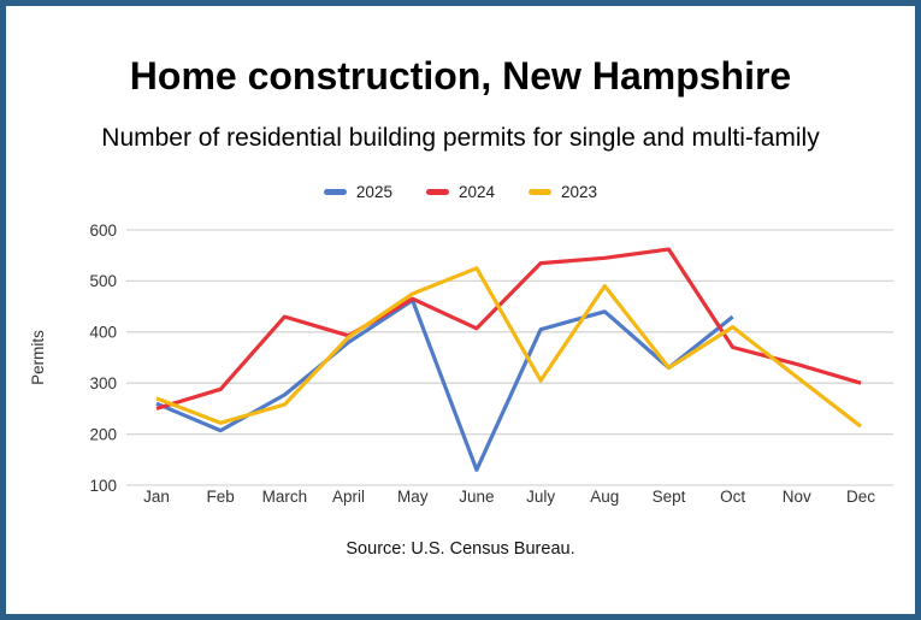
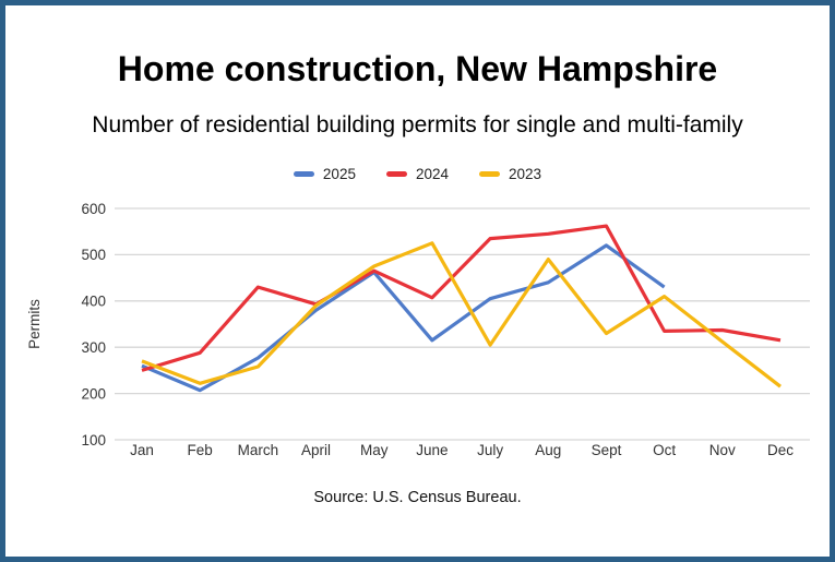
2025/June: 130 -> 320
2025/Sept: 330 -> 520
2024/Oct: 370 -> 340
2024/Dec: 300 -> 320
